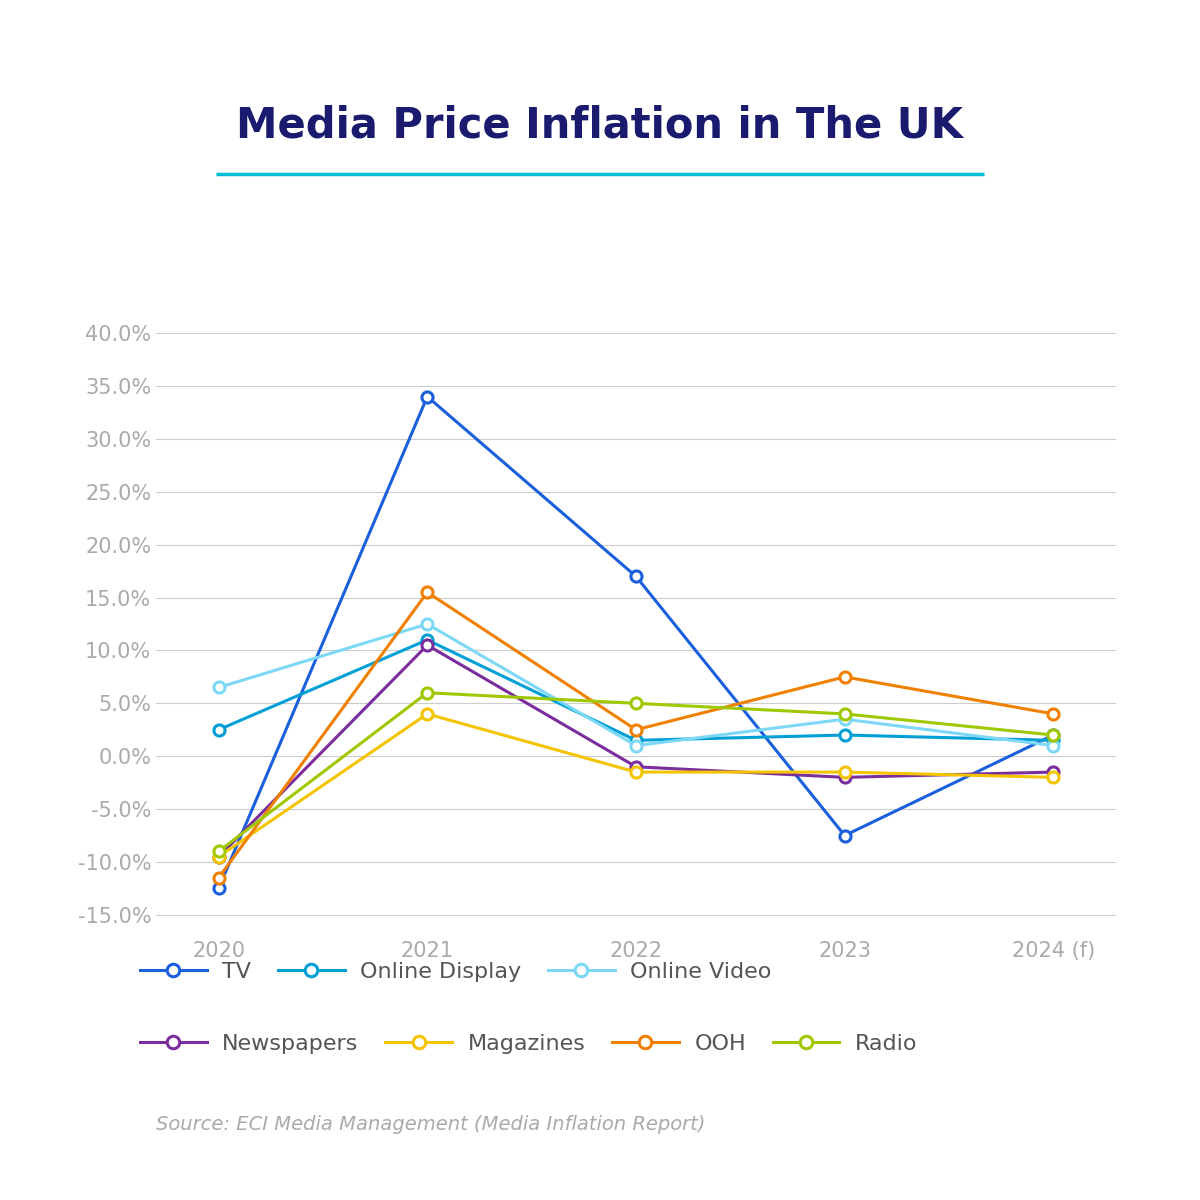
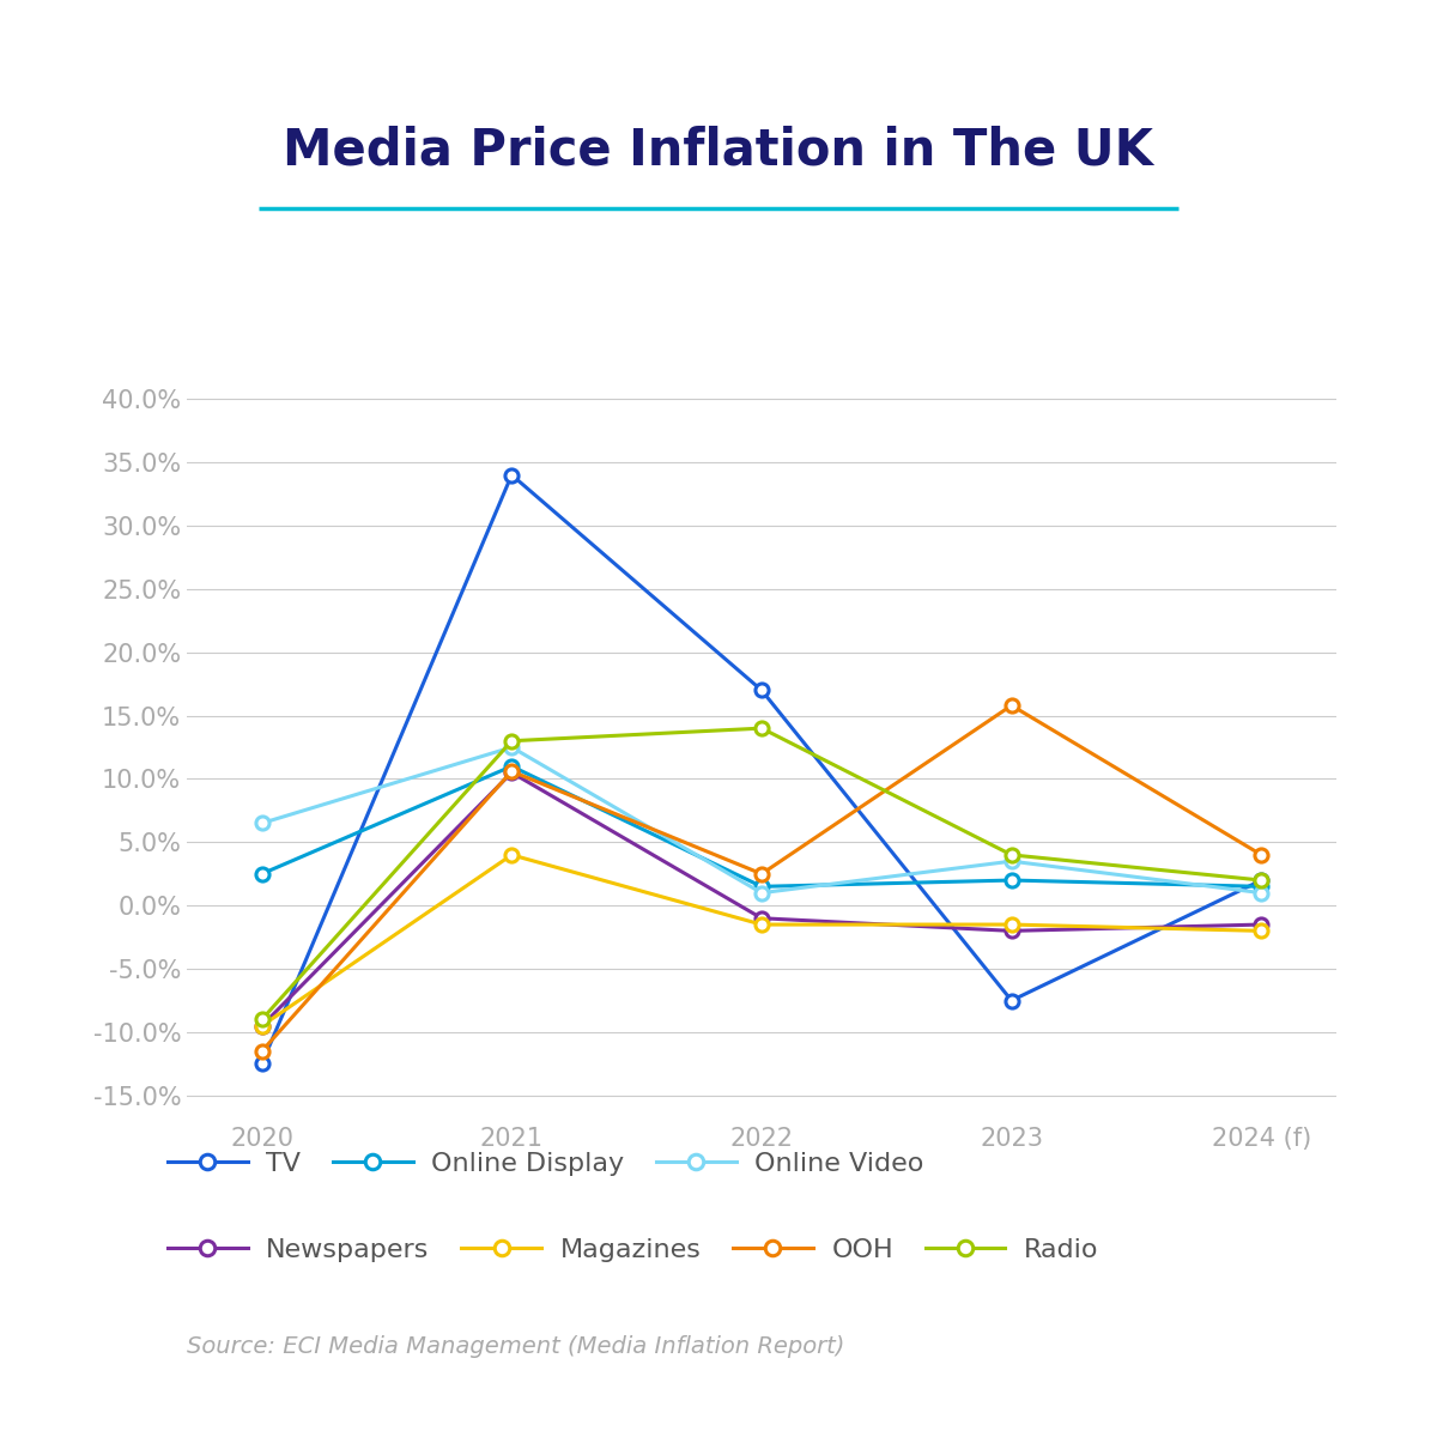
OOH/2021: 15.5% -> 10.6%
Radio/2021: 6% -> 13%
Radio/2022: 5% -> 14%
OOH/2023: 7.5% -> 15.8%
